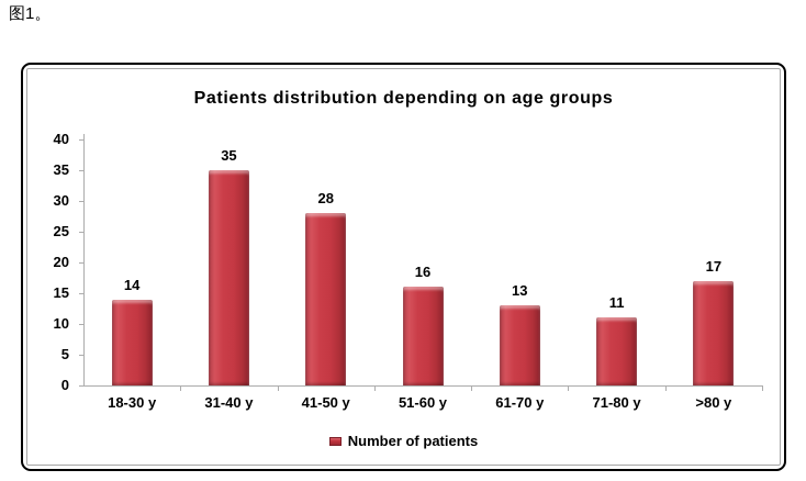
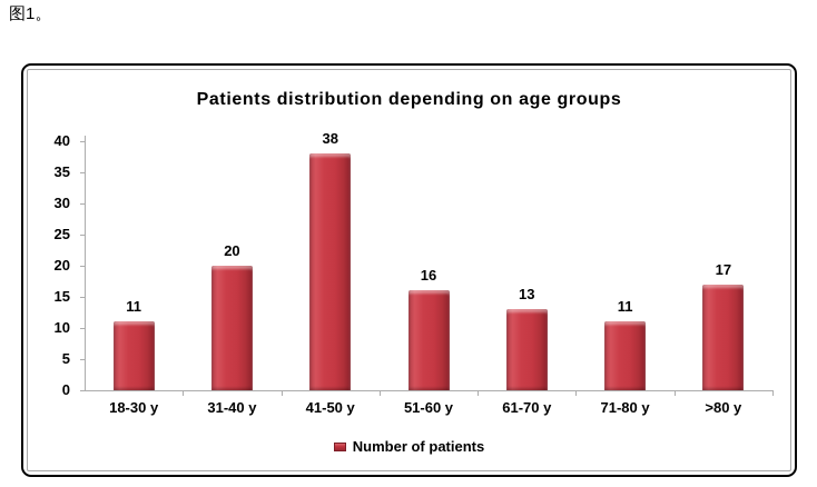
18-30 y: 14 -> 11
31-40 y: 35 -> 20
41-50 y: 28 -> 38
